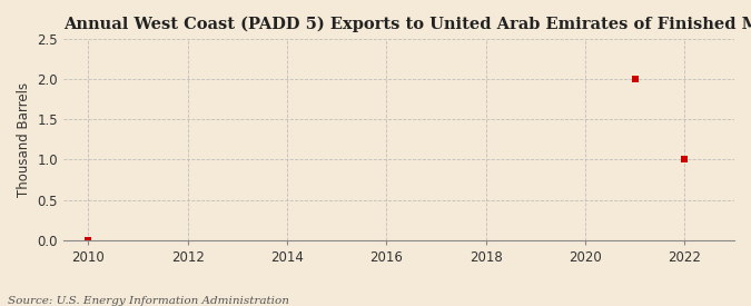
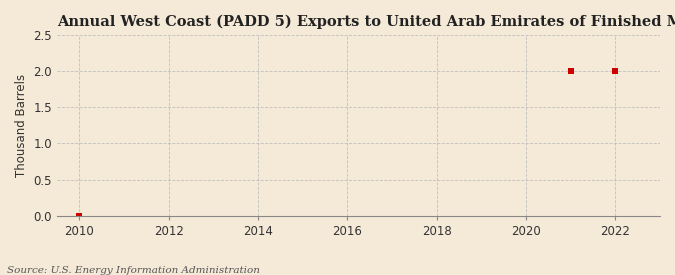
2022: 1 -> 2
